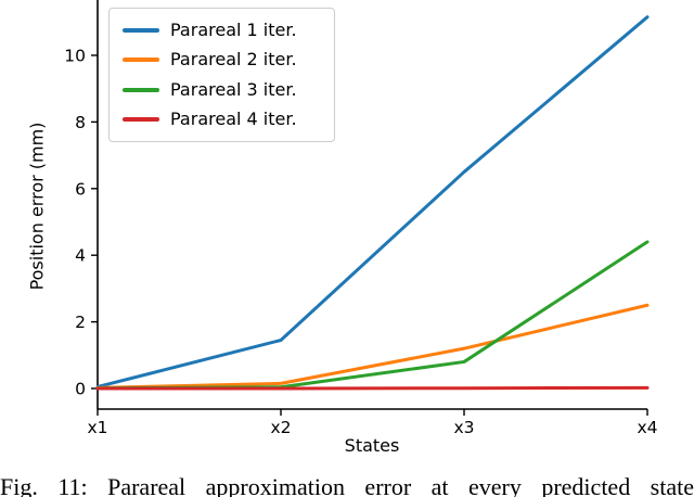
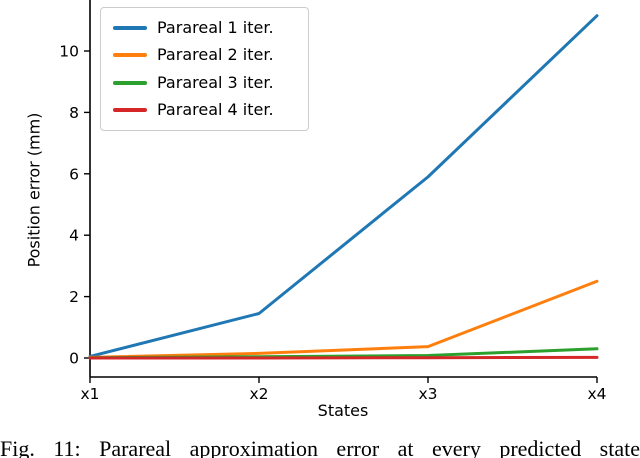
Parareal 1 iter./x3: 6.5 -> 5.9
Parareal 2 iter./x3: 1.2 -> 0.4
Parareal 3 iter./x3: 0.8 -> 0.1
Parareal 3 iter./x4: 4.4 -> 0.3
